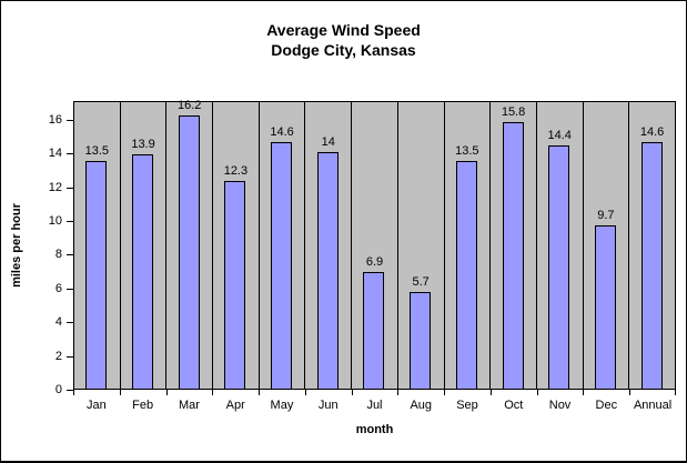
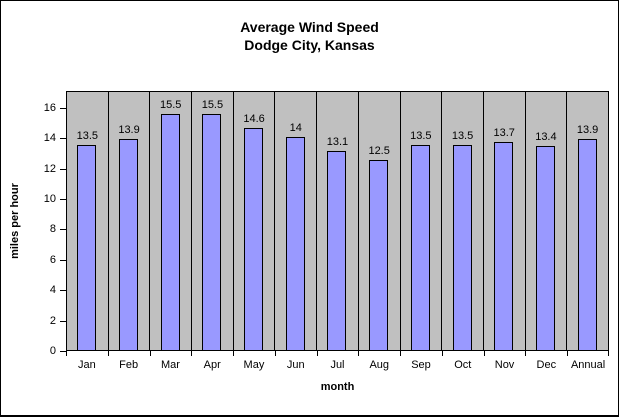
Mar: 16.2 -> 15.5
Apr: 12.3 -> 15.5
Jul: 6.9 -> 13.1
Aug: 5.7 -> 12.5
Oct: 15.8 -> 13.5
Nov: 14.4 -> 13.7
Dec: 9.7 -> 13.4
Annual: 14.6 -> 13.9
